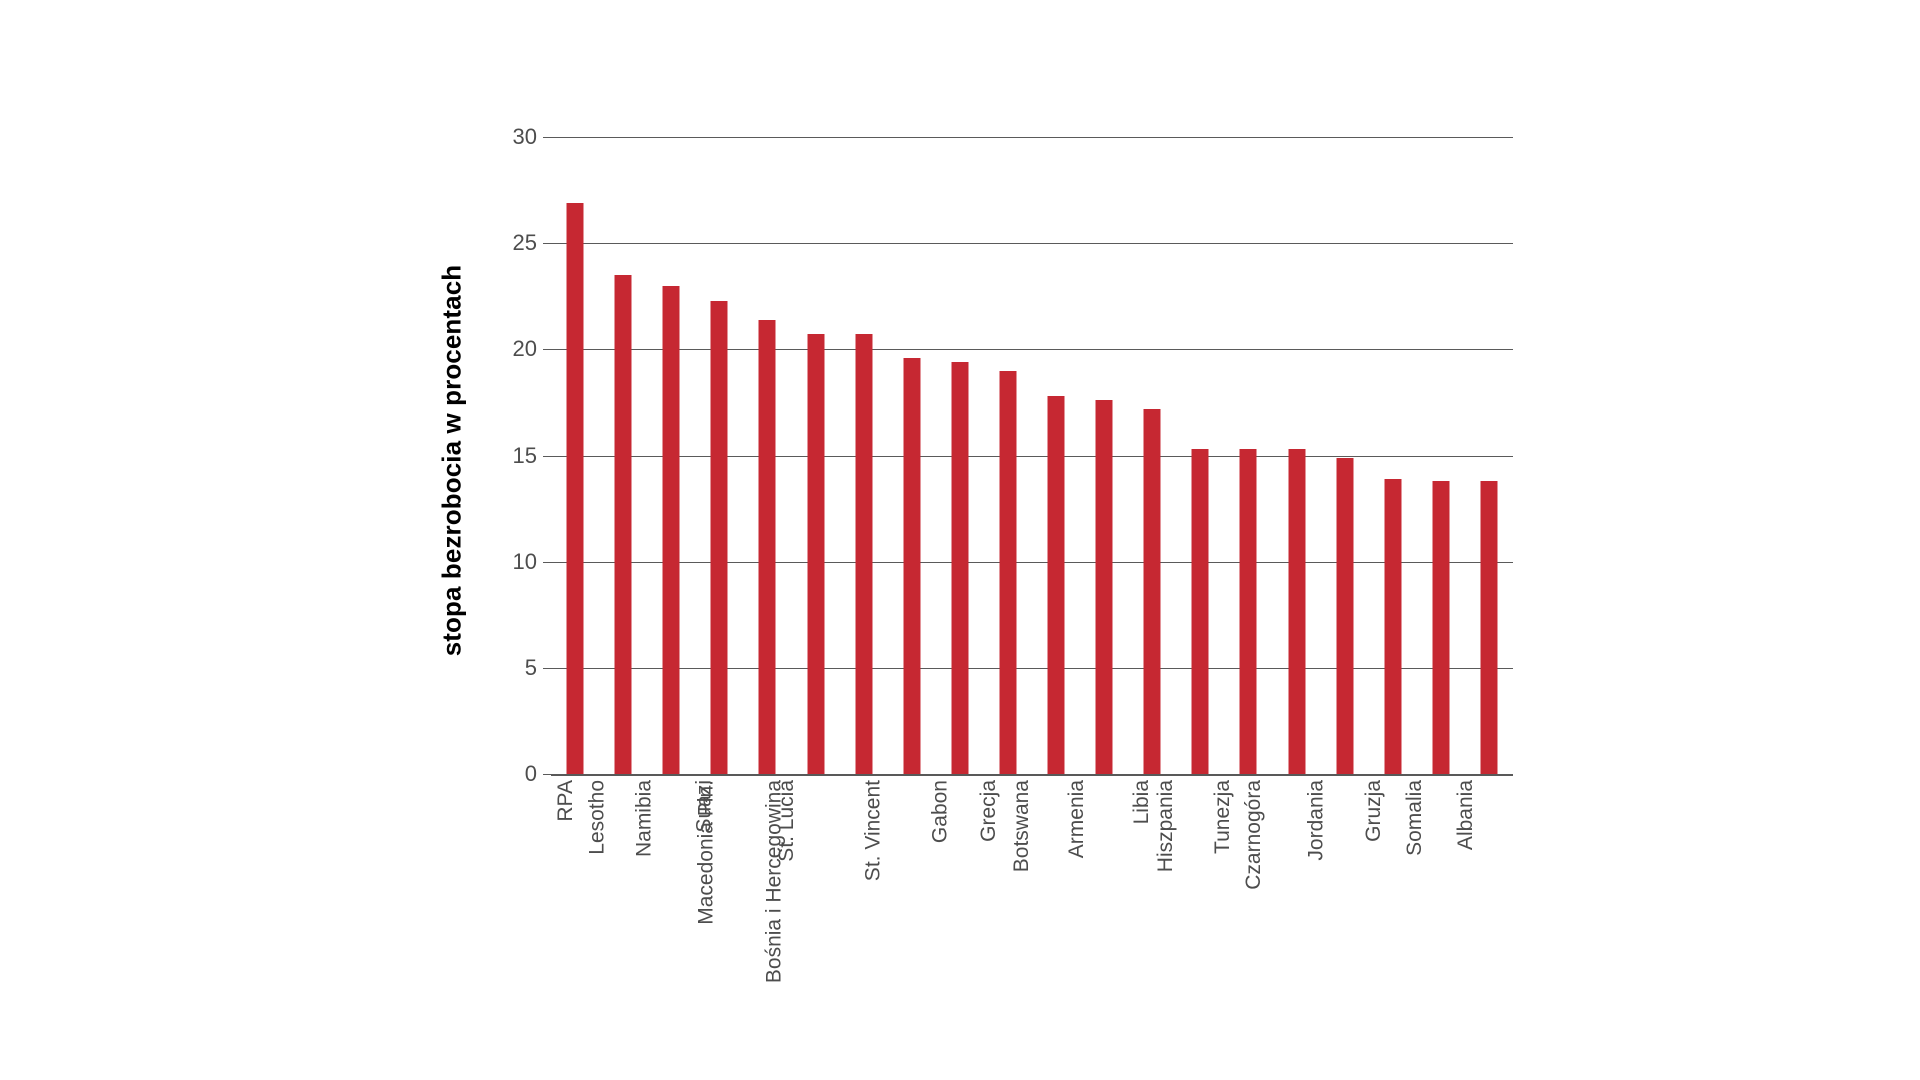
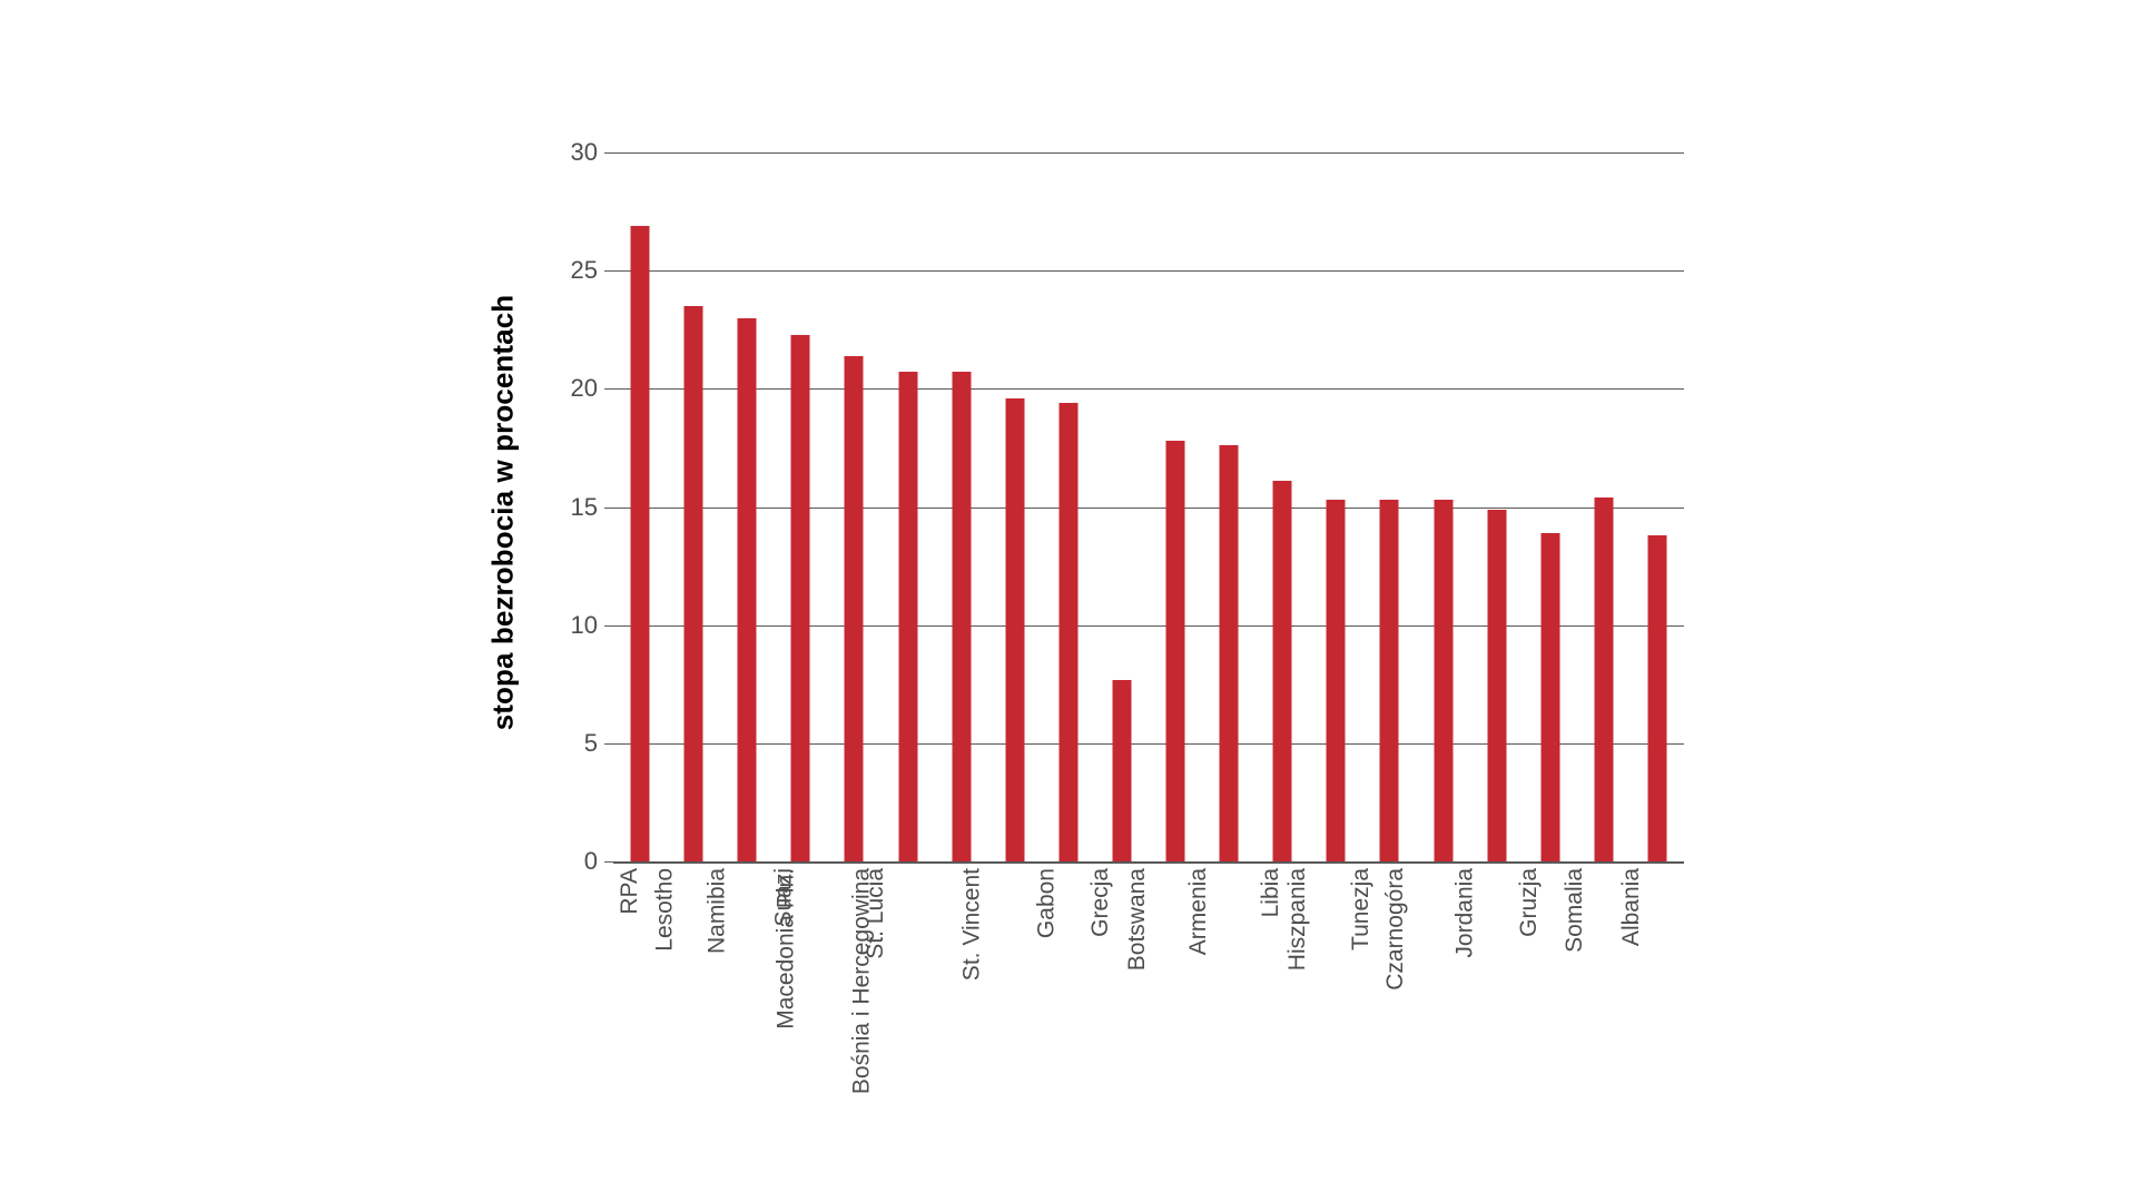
Grecja: 19.0 -> 7.7
Libia: 17.2 -> 16.1
Somalia: 13.8 -> 15.4
